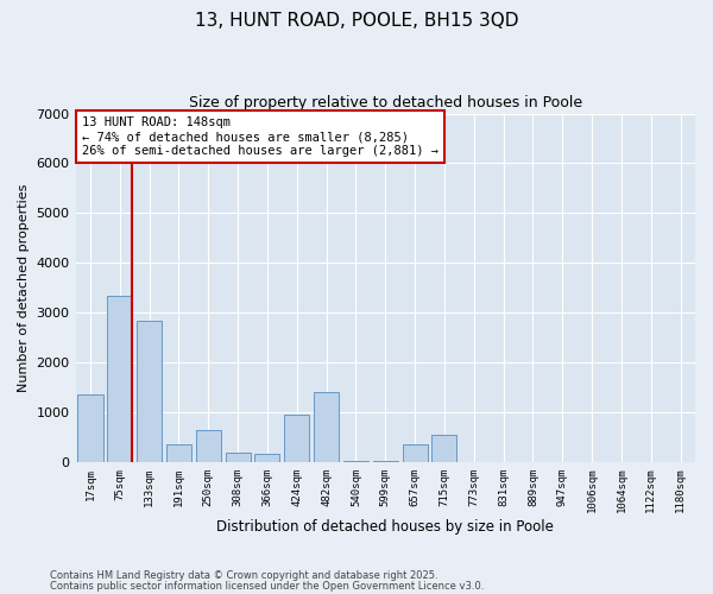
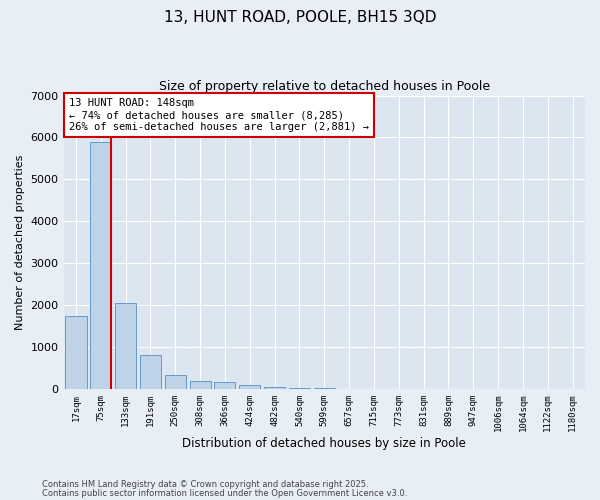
17sqm: 1350 -> 1750
75sqm: 3350 -> 5900
133sqm: 2850 -> 2050
191sqm: 350 -> 820
250sqm: 650 -> 330
424sqm: 950 -> 100
482sqm: 1400 -> 60
657sqm: 350 -> 10
715sqm: 550 -> 0
